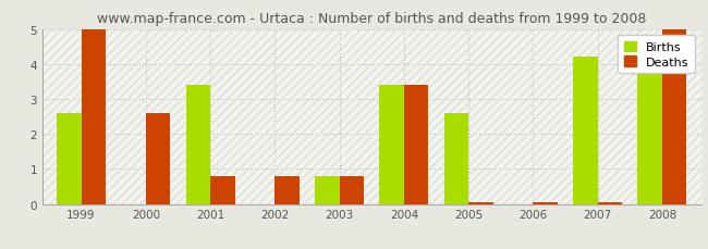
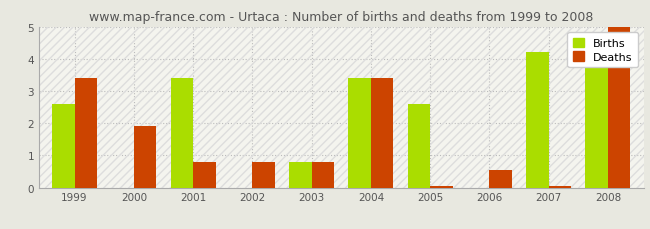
Deaths/1999: 5.00 -> 3.40
Deaths/2000: 2.60 -> 1.90
Deaths/2006: 0.05 -> 0.55
